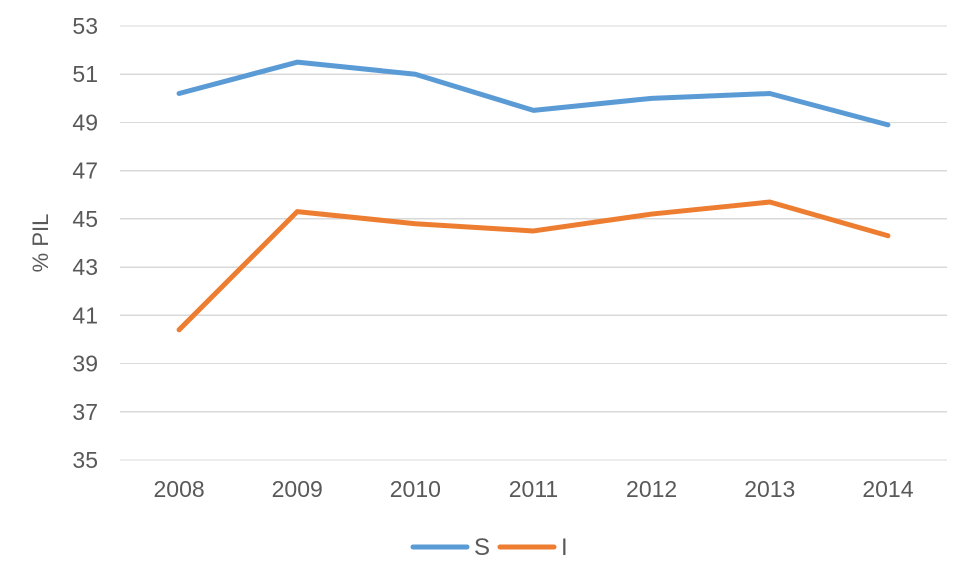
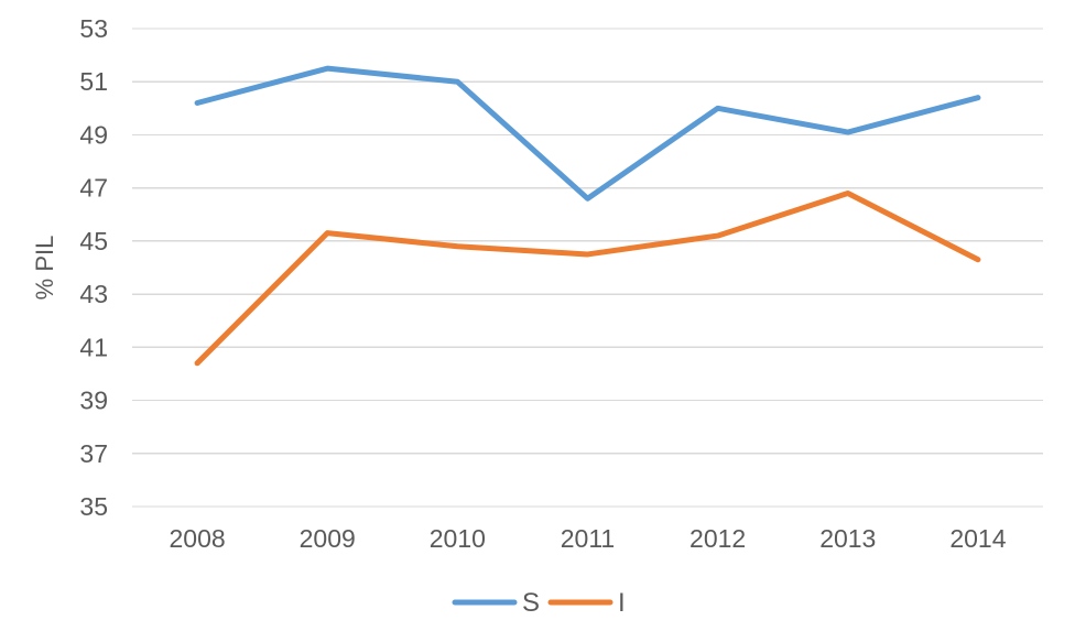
S/2011: 49.5 -> 46.6
S/2013: 50.2 -> 49.1
I/2013: 45.7 -> 46.8
S/2014: 48.9 -> 50.4
